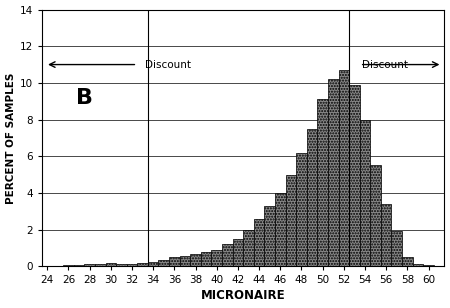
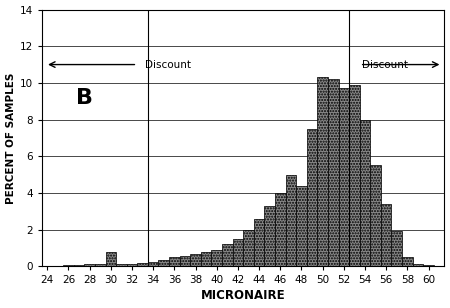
30: 0.1 -> 0.8
48: 6.2 -> 4.4
50: 9.1 -> 10.3
52: 10.7 -> 9.7
